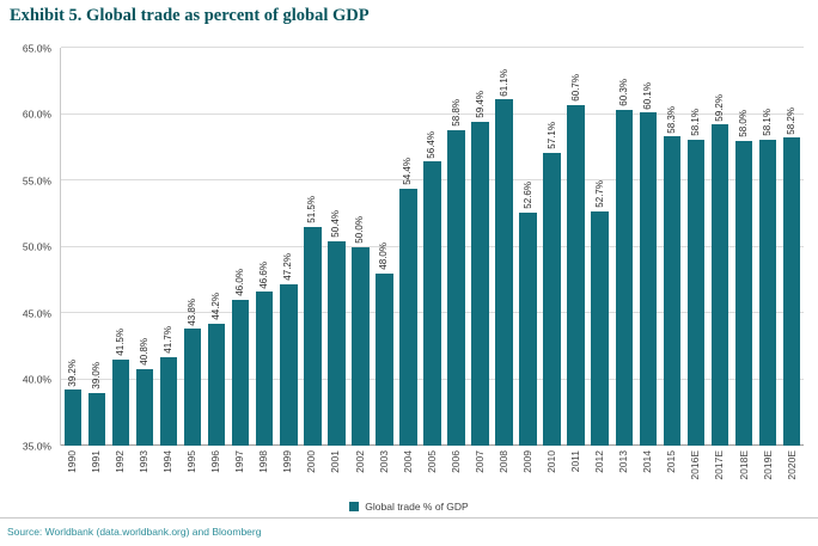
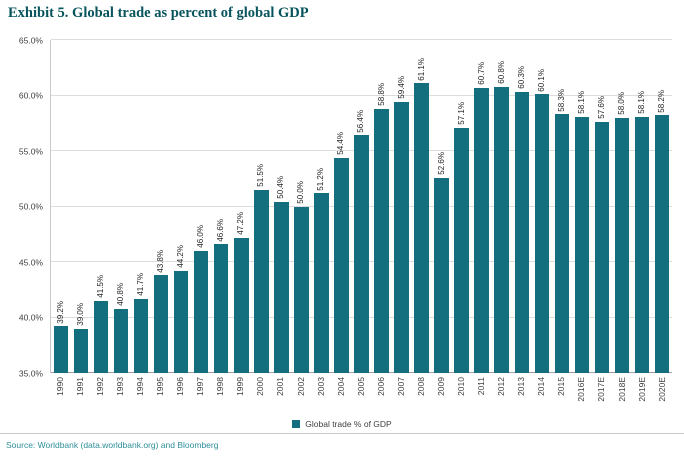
2003: 48.0% -> 51.2%
2012: 52.7% -> 60.8%
2017E: 59.2% -> 57.6%
